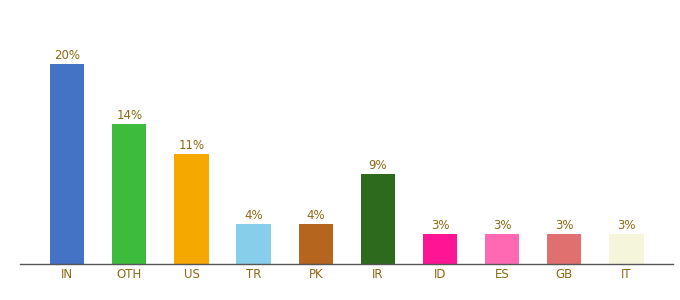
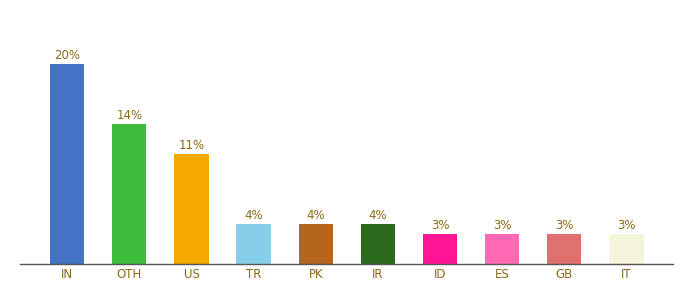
IR: 9% -> 4%
